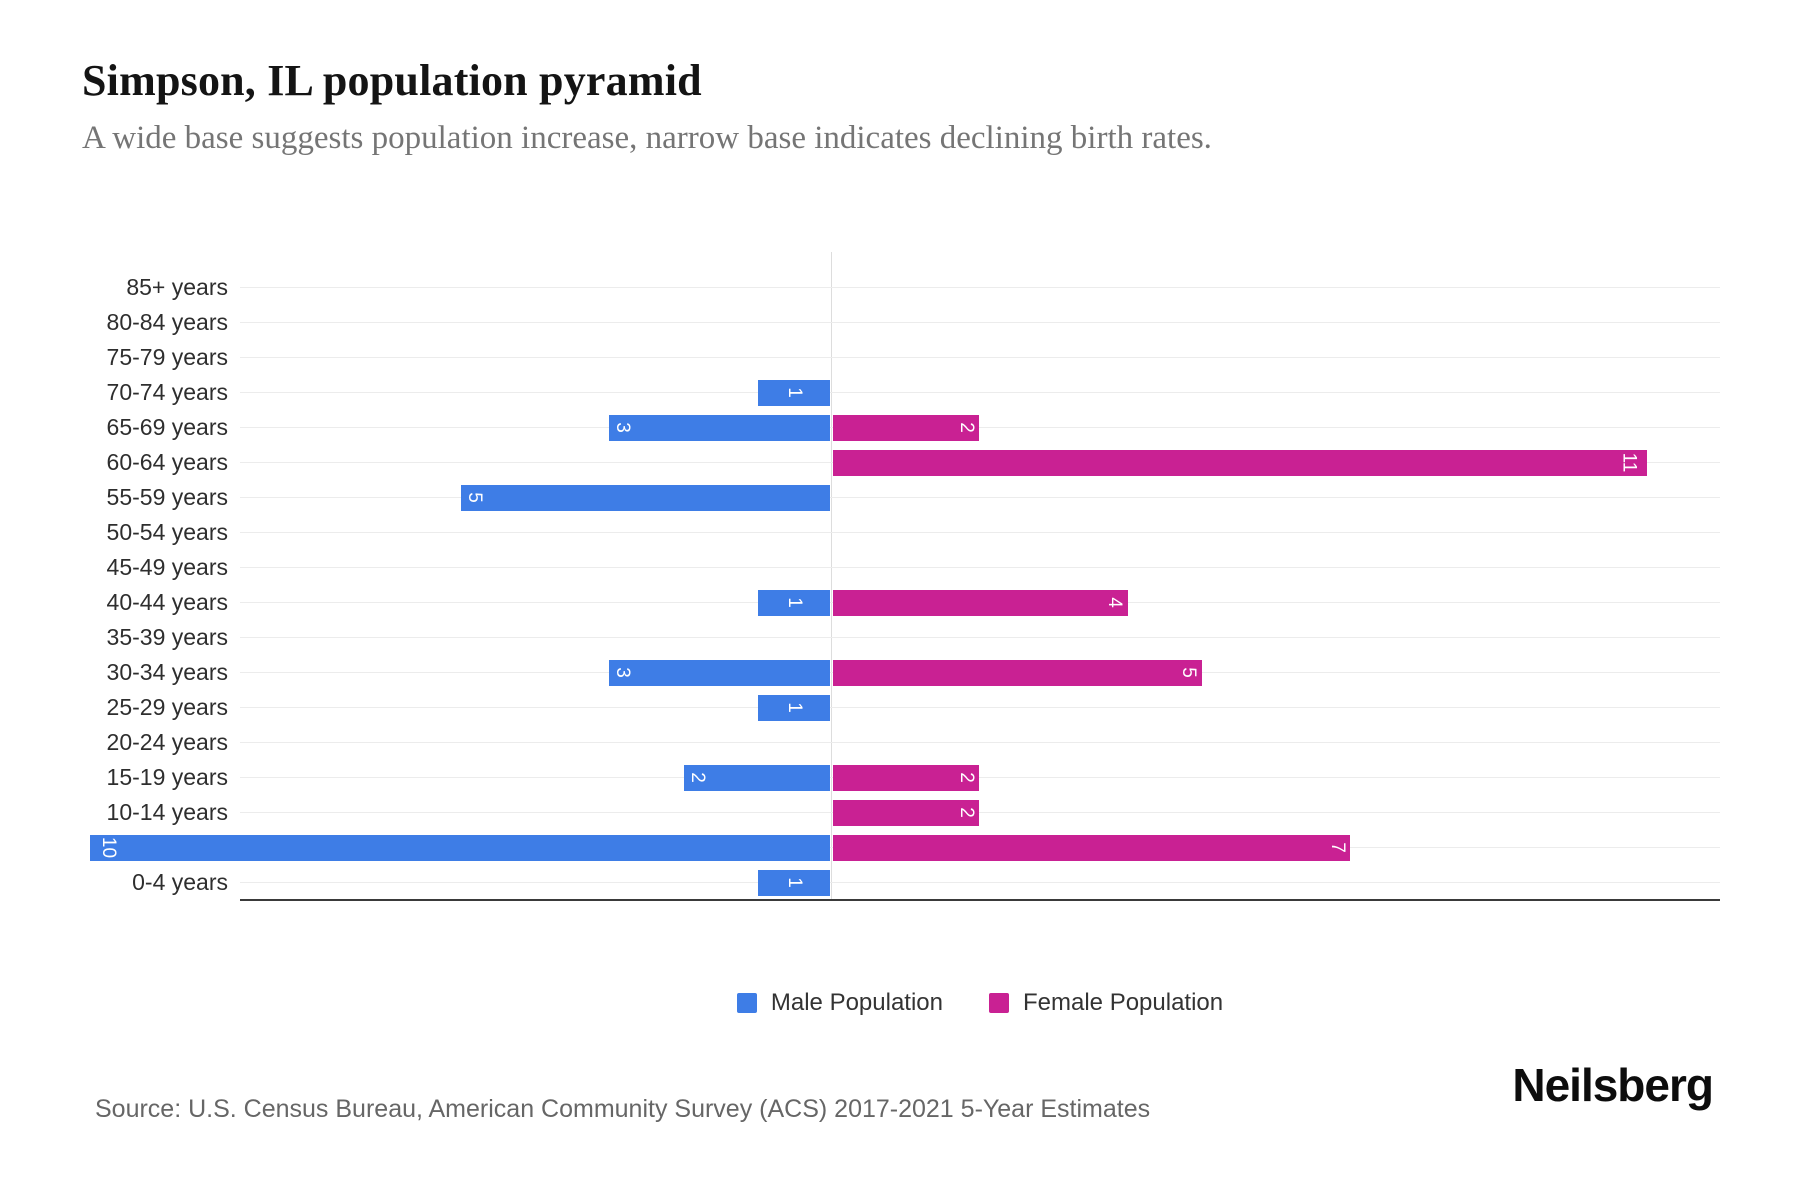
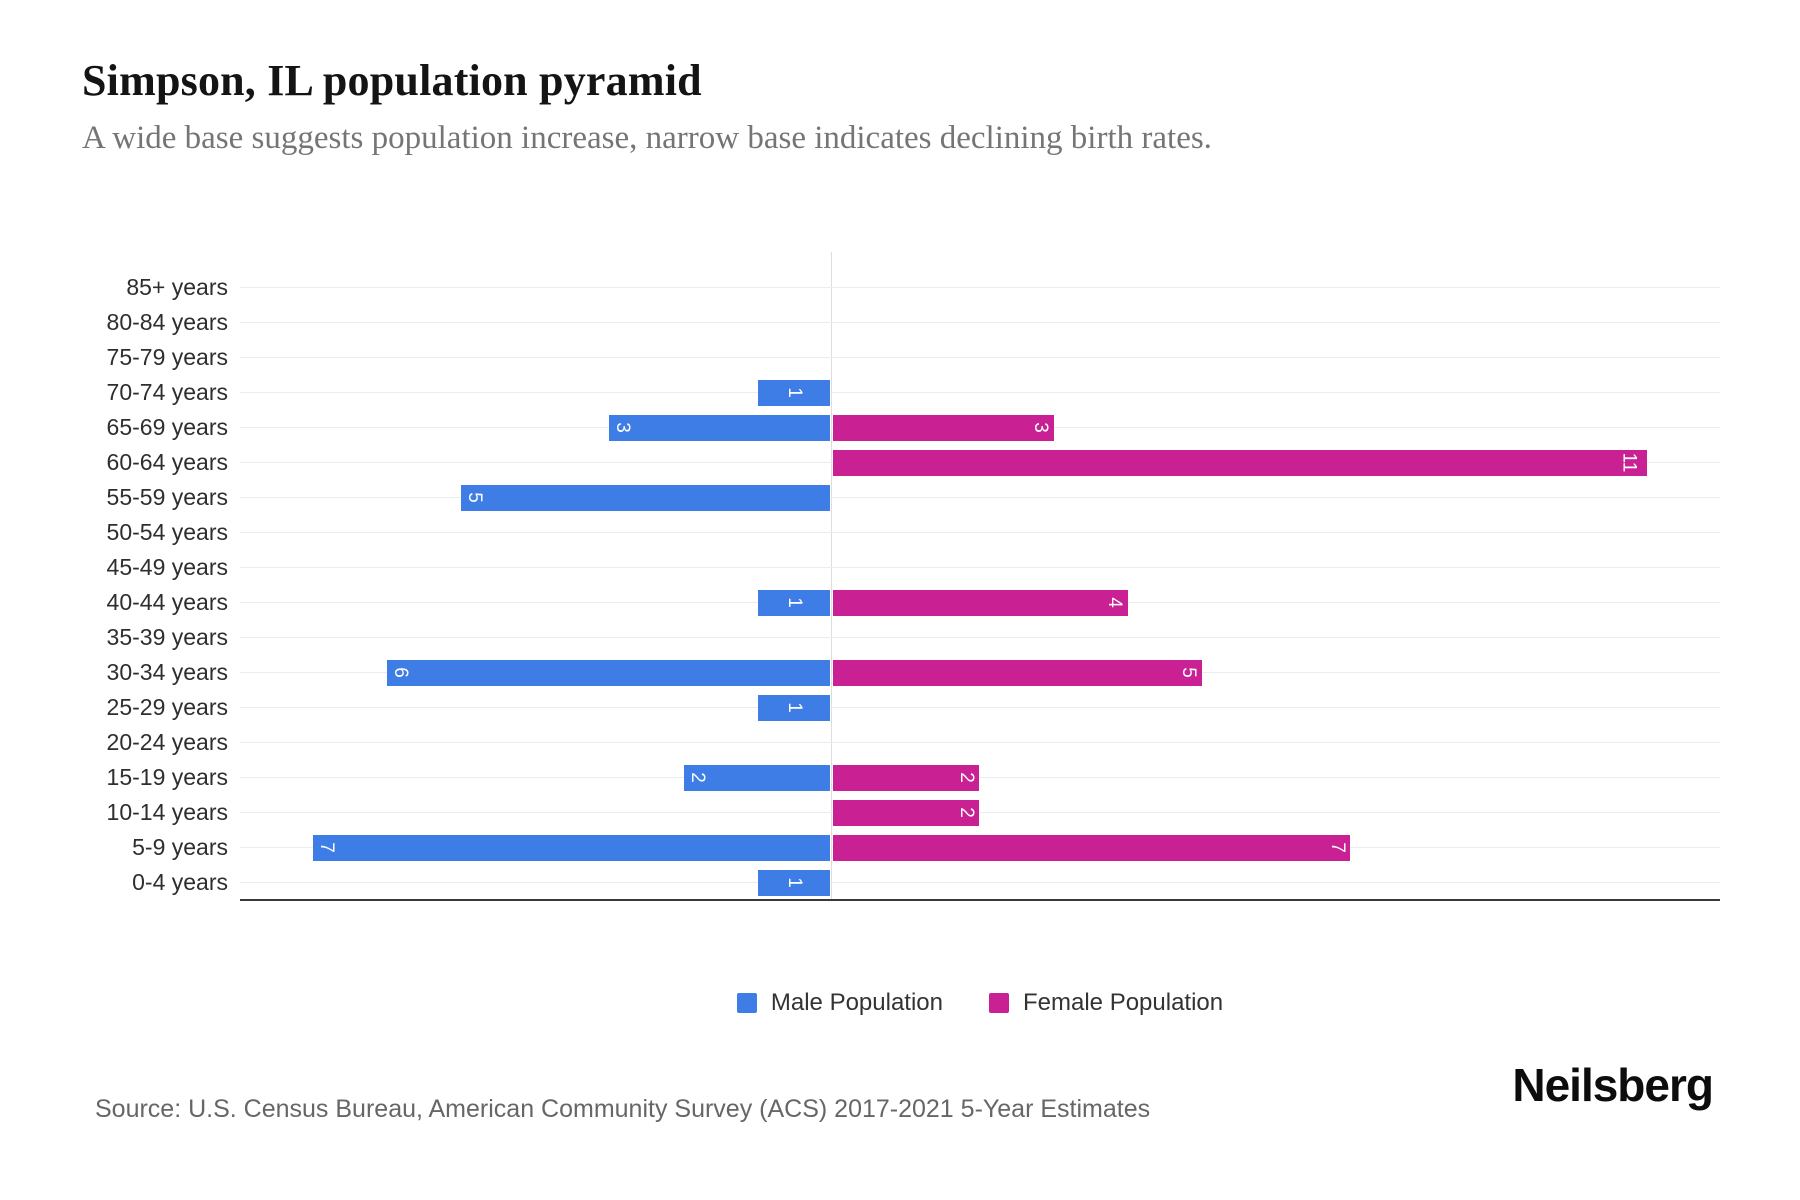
Female Population/65-69 years: 2 -> 3
Male Population/30-34 years: 3 -> 6
Male Population/5-9 years: 10 -> 7
